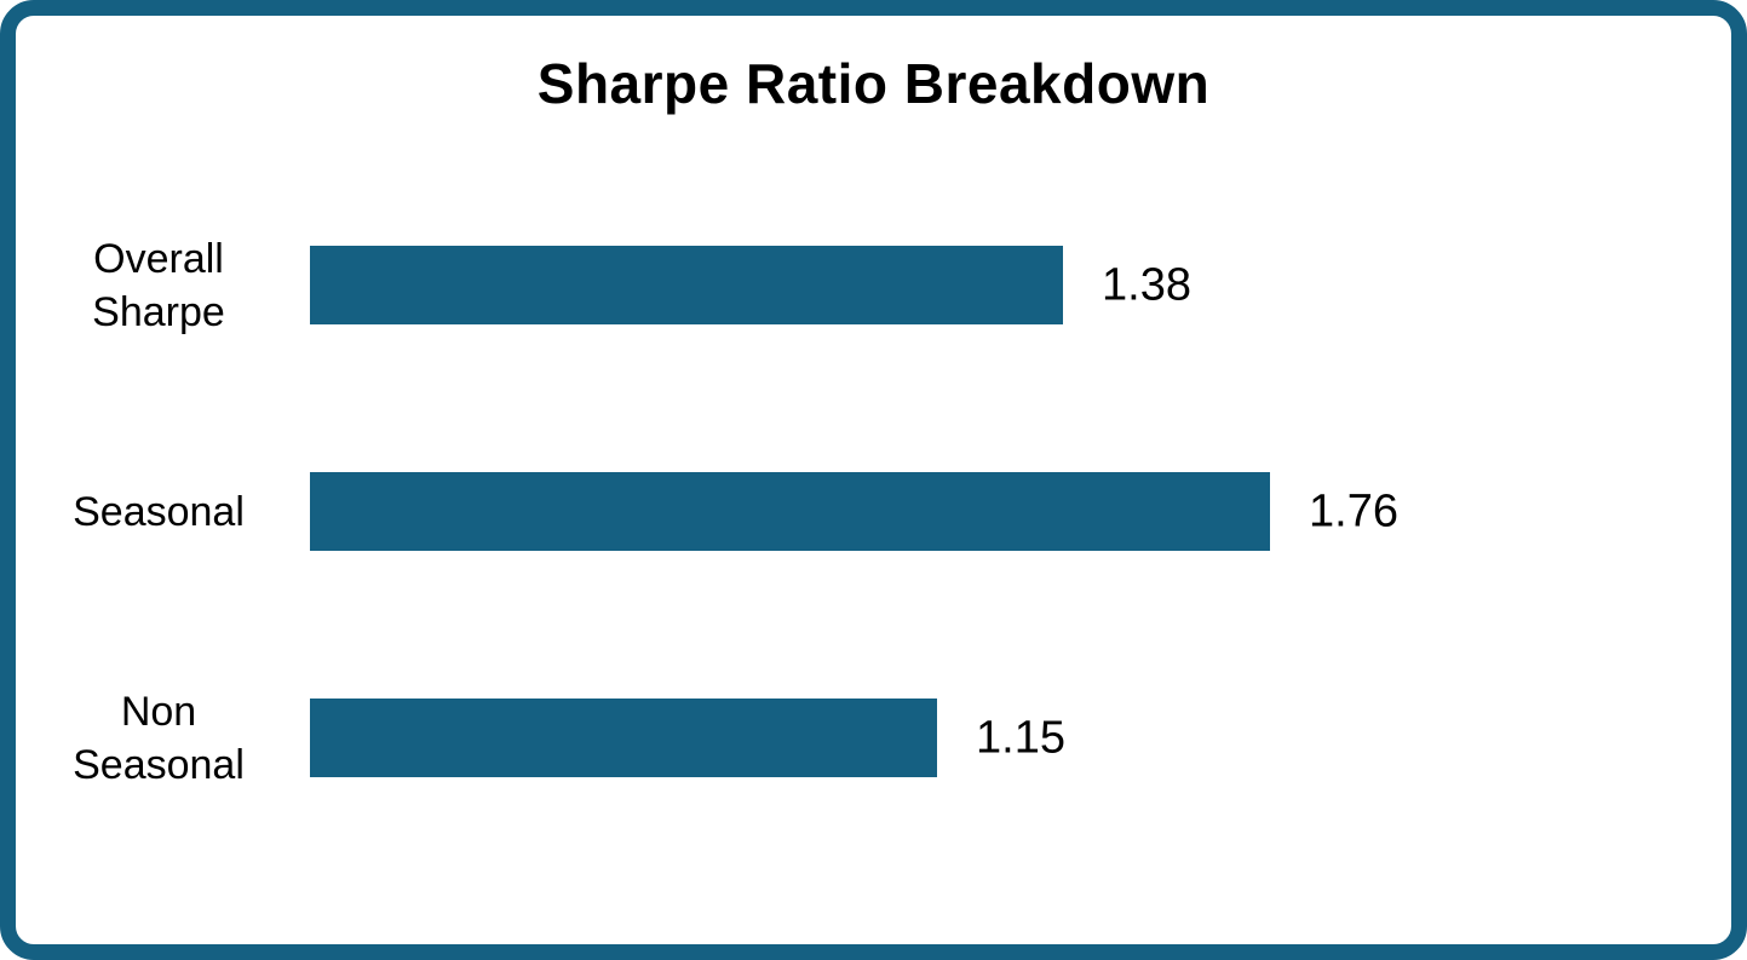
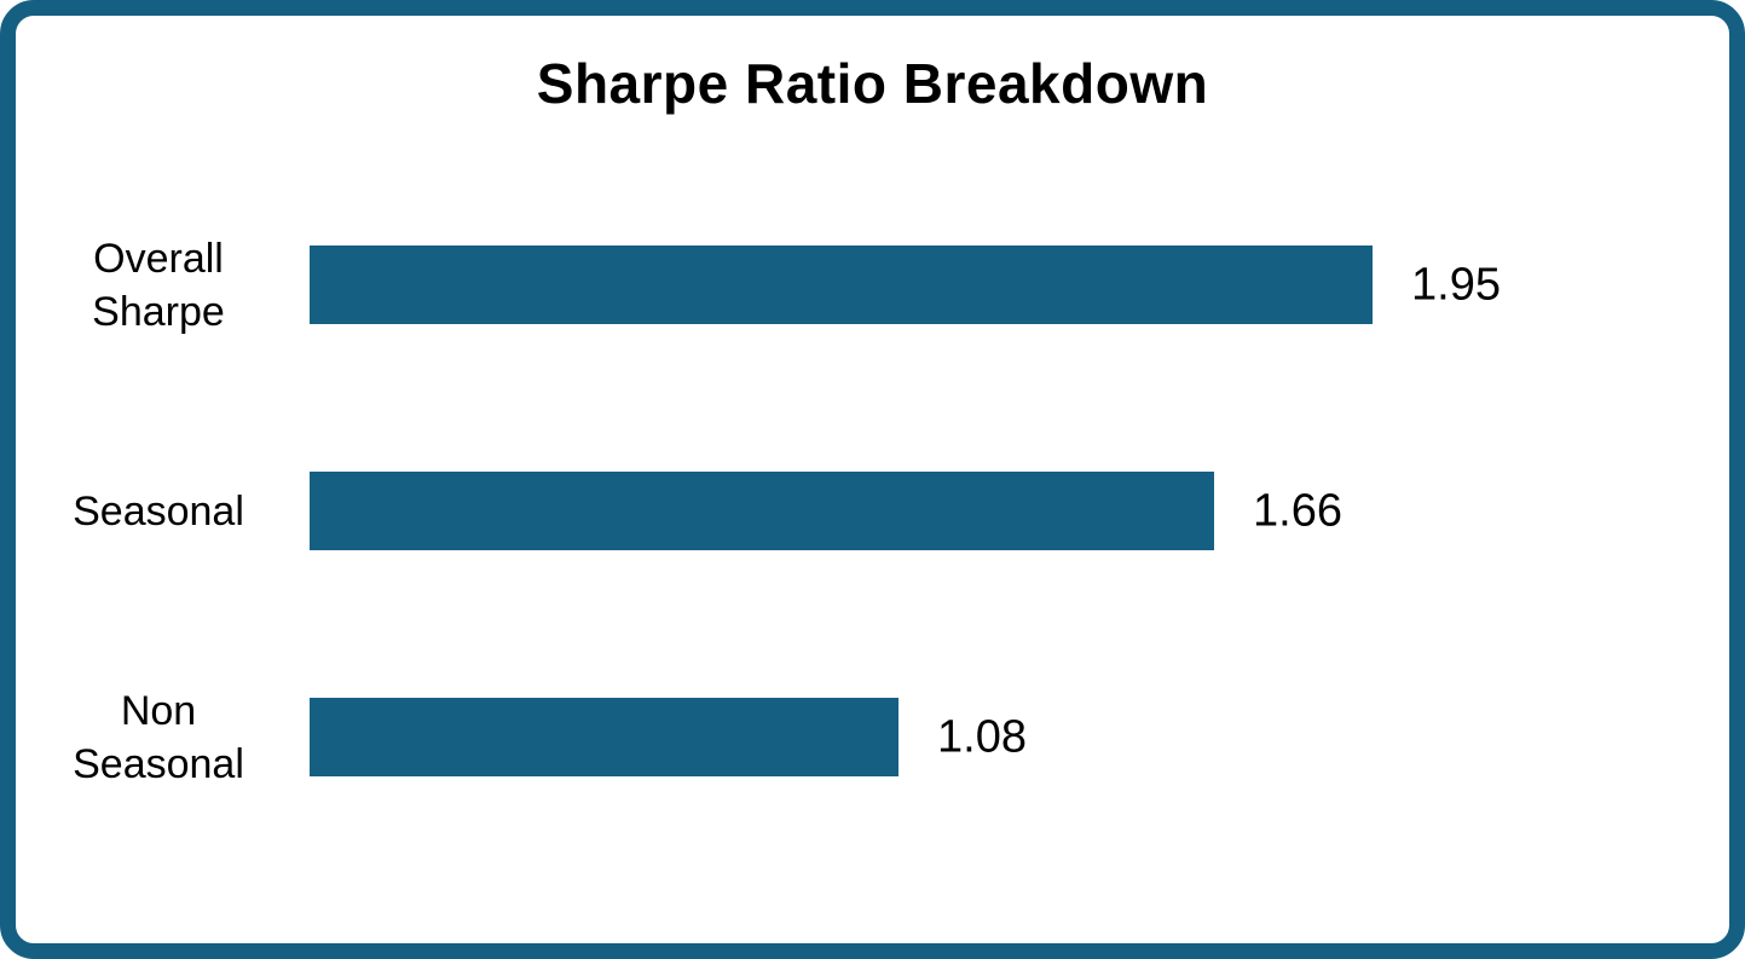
Overall Sharpe: 1.38 -> 1.95
Seasonal: 1.76 -> 1.66
Non Seasonal: 1.15 -> 1.08
